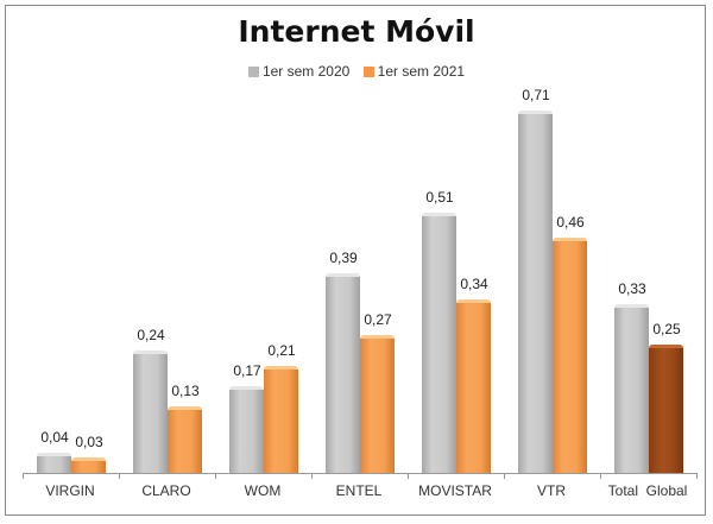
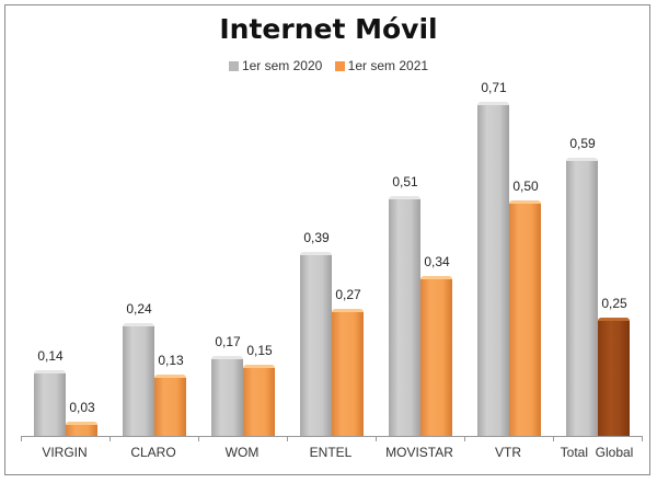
1er sem 2020/VIRGIN: 0,04 -> 0,14
1er sem 2021/WOM: 0,21 -> 0,15
1er sem 2021/VTR: 0,46 -> 0,50
1er sem 2020/Total Global: 0,33 -> 0,59
